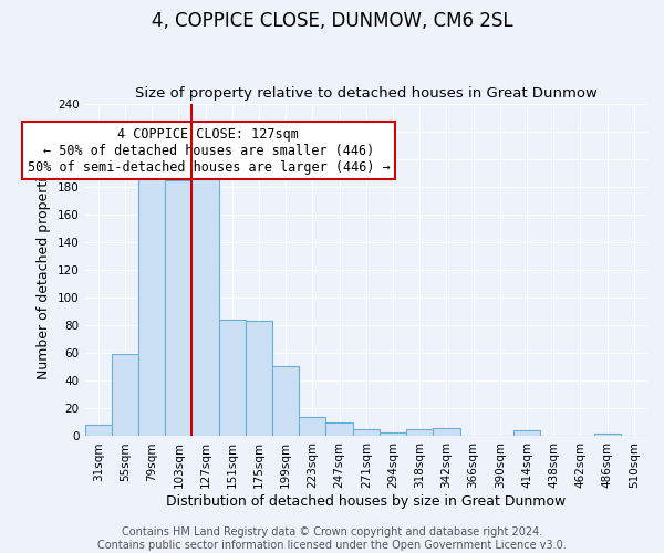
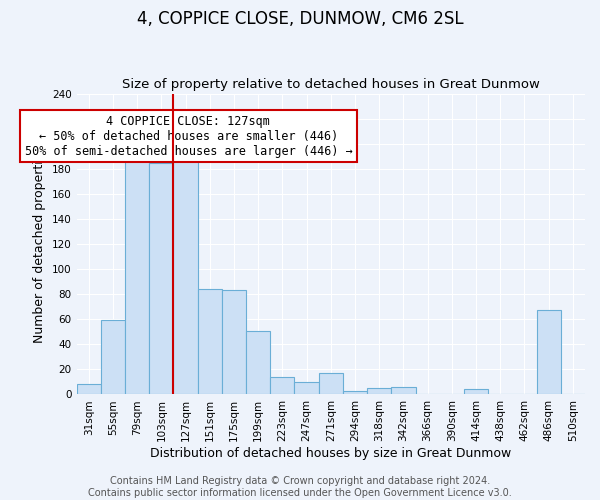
271sqm: 5 -> 17
486sqm: 2 -> 67
